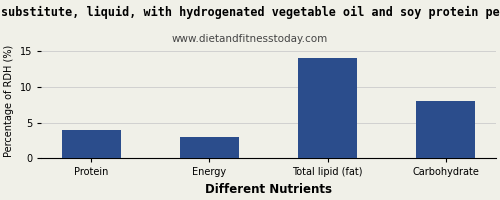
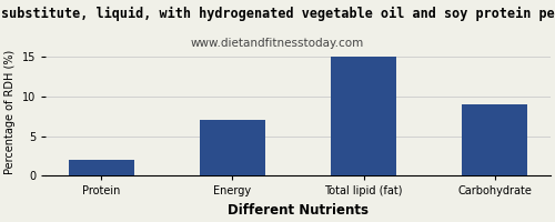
Protein: 4 -> 2
Energy: 3 -> 7
Total lipid (fat): 14 -> 15
Carbohydrate: 8 -> 9
